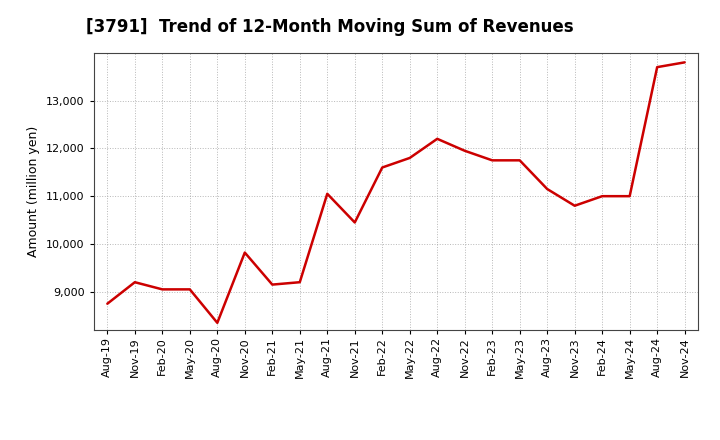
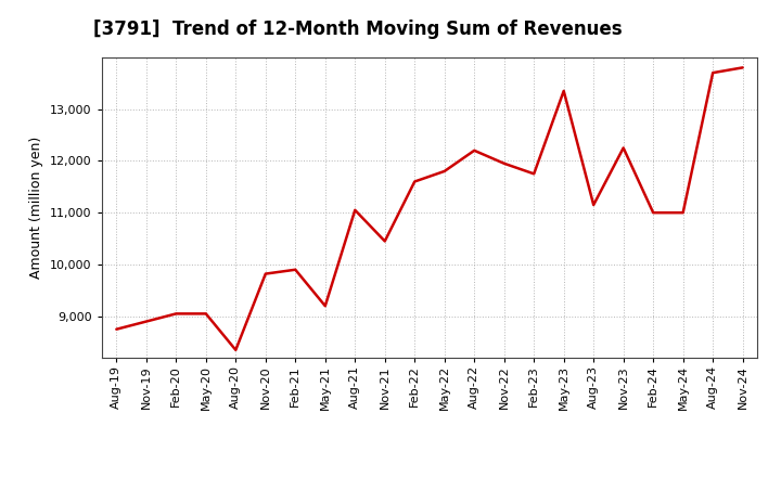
Nov-19: 9,200 -> 8,900
Feb-21: 9,150 -> 9,900
May-23: 11,750 -> 13,350
Nov-23: 10,800 -> 12,250
